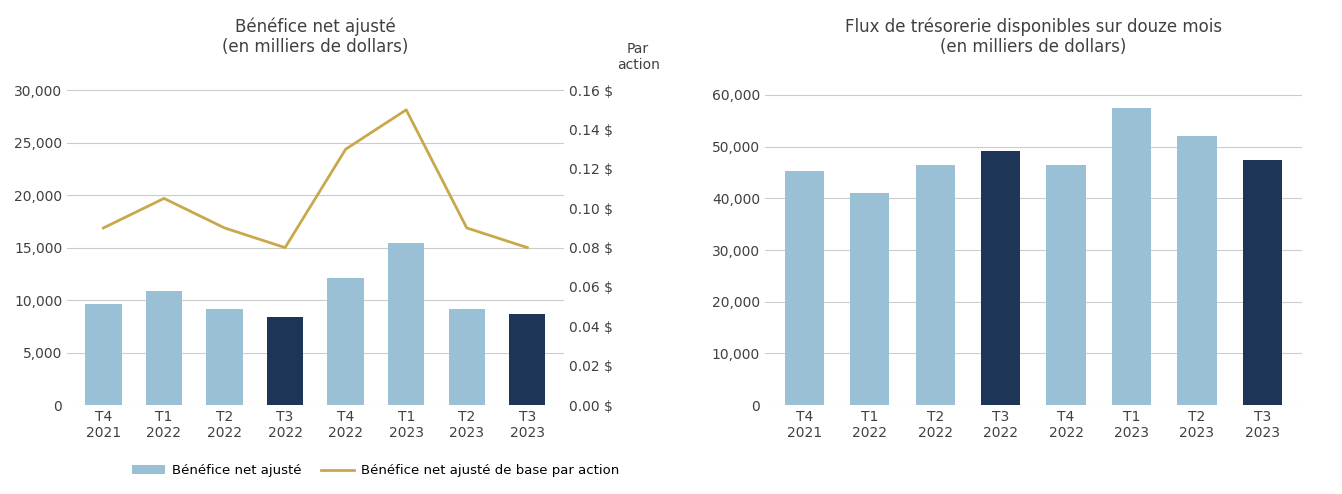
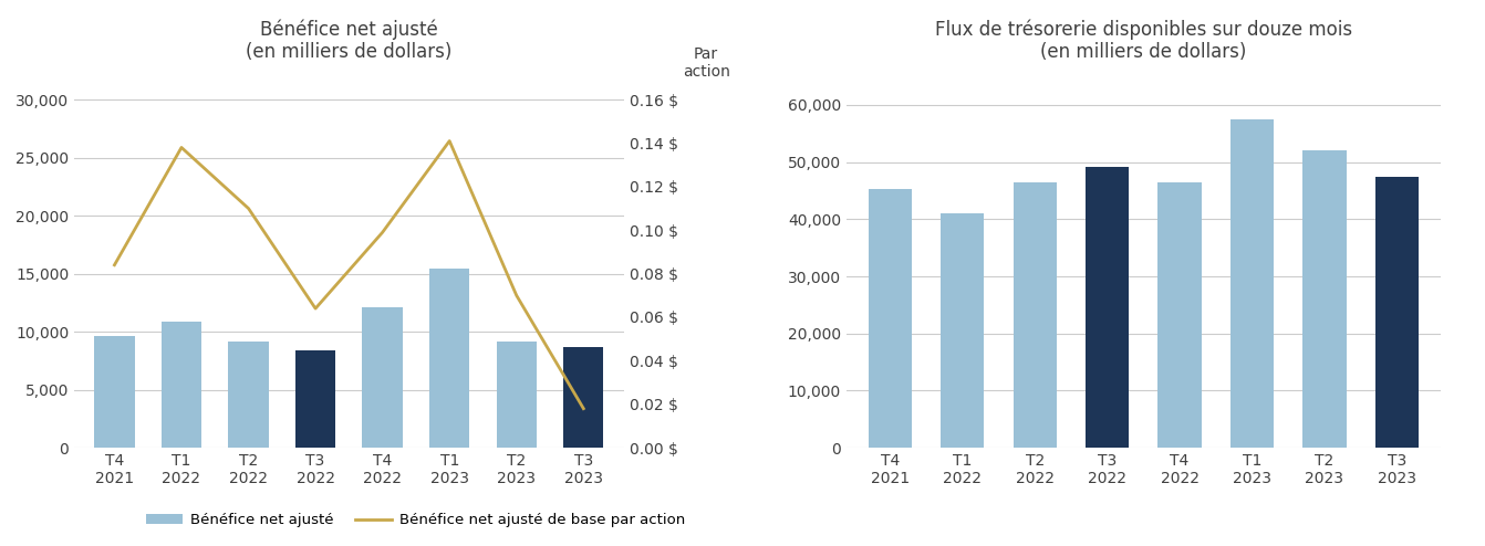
Bénéfice net ajusté (en milliers de dollars)/Bénéfice net ajusté de base par action/T4 2021: 0.090 $ -> 0.084 $
Bénéfice net ajusté (en milliers de dollars)/Bénéfice net ajusté de base par action/T1 2022: 0.105 $ -> 0.138 $
Bénéfice net ajusté (en milliers de dollars)/Bénéfice net ajusté de base par action/T2 2022: 0.090 $ -> 0.110 $
Bénéfice net ajusté (en milliers de dollars)/Bénéfice net ajusté de base par action/T3 2022: 0.080 $ -> 0.064 $
Bénéfice net ajusté (en milliers de dollars)/Bénéfice net ajusté de base par action/T4 2022: 0.130 $ -> 0.099 $
Bénéfice net ajusté (en milliers de dollars)/Bénéfice net ajusté de base par action/T1 2023: 0.150 $ -> 0.141 $
Bénéfice net ajusté (en milliers de dollars)/Bénéfice net ajusté de base par action/T2 2023: 0.090 $ -> 0.070 $
Bénéfice net ajusté (en milliers de dollars)/Bénéfice net ajusté de base par action/T3 2023: 0.080 $ -> 0.018 $
